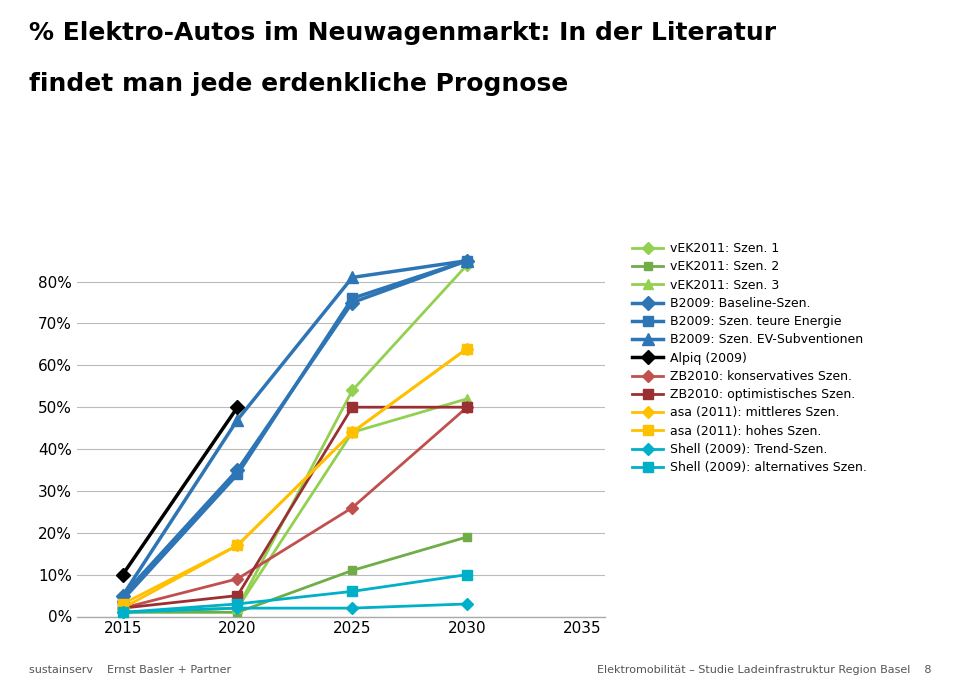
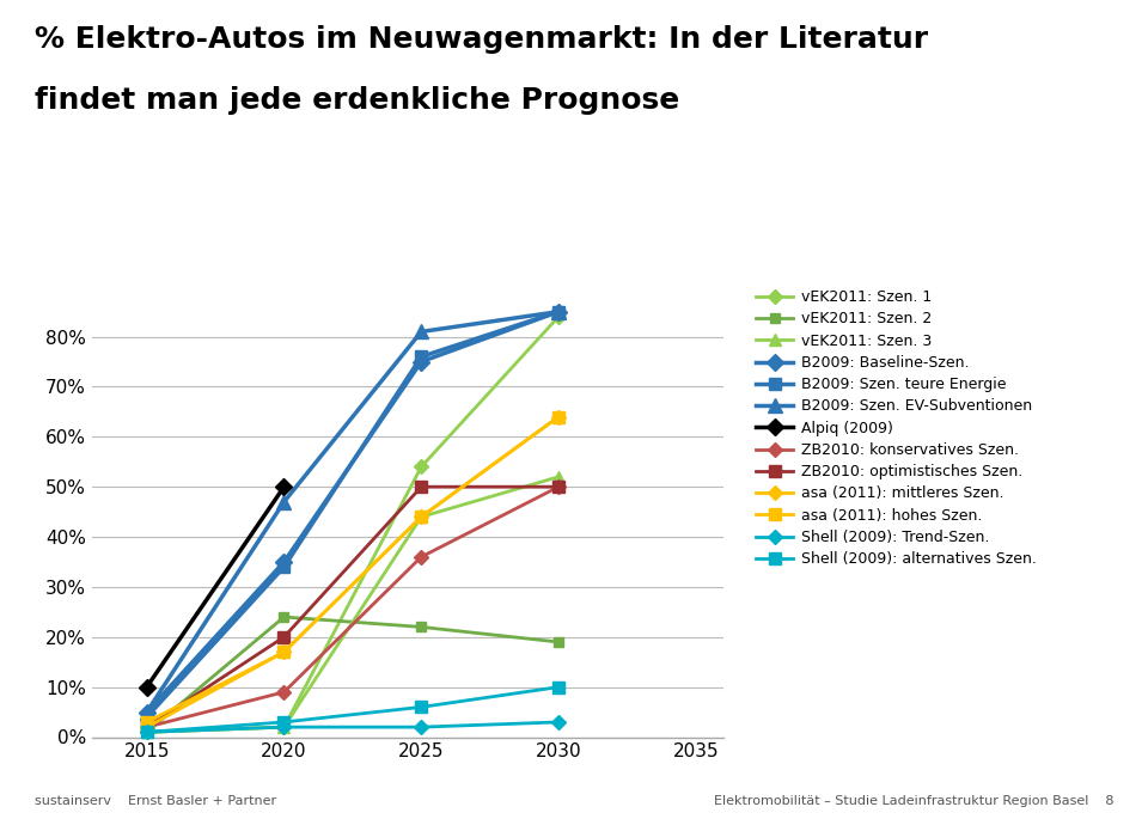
vEK2011: Szen. 2/2020: 1% -> 24%
ZB2010: optimistisches Szen./2020: 5% -> 20%
vEK2011: Szen. 2/2025: 11% -> 22%
ZB2010: konservatives Szen./2025: 26% -> 36%
